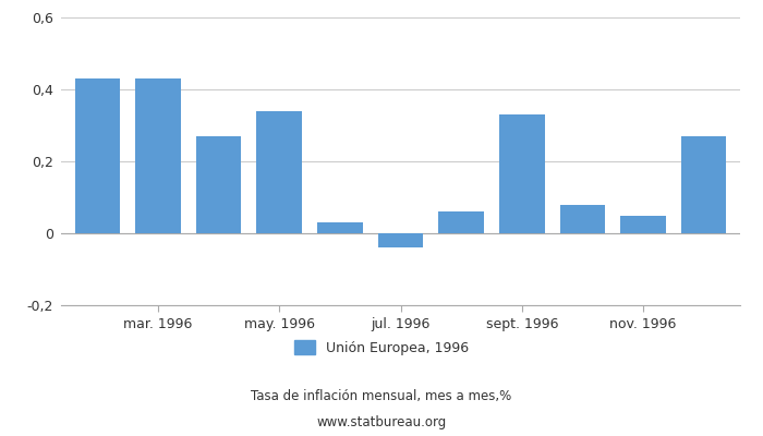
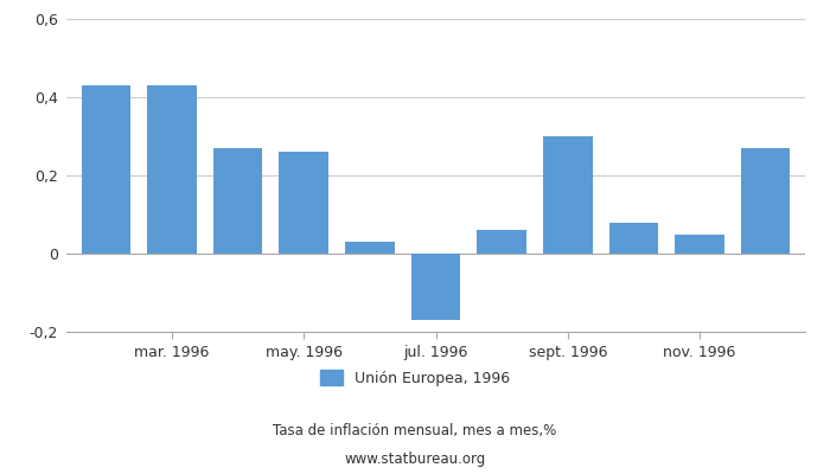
may. 1996: 0,34 -> 0,26
jul. 1996: -0,04 -> -0,17
sept. 1996: 0,33 -> 0,30
